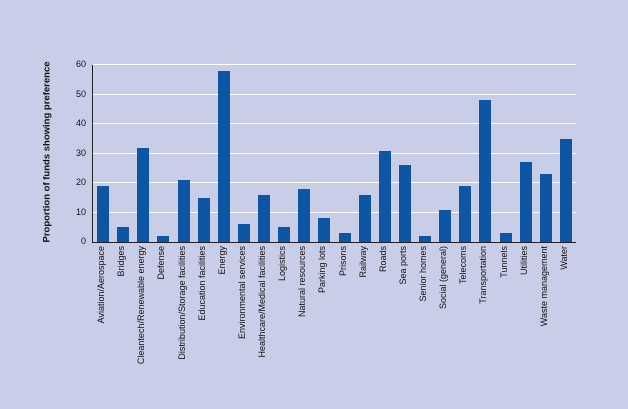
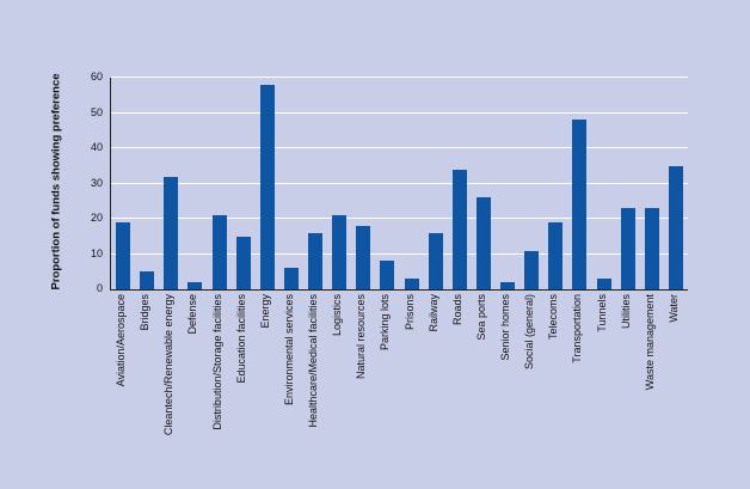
Logistics: 5 -> 21
Roads: 31 -> 34
Utilities: 27 -> 23
